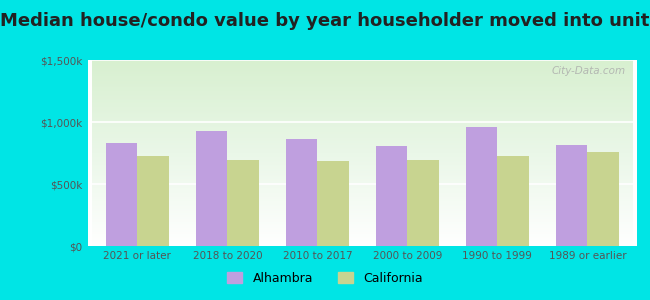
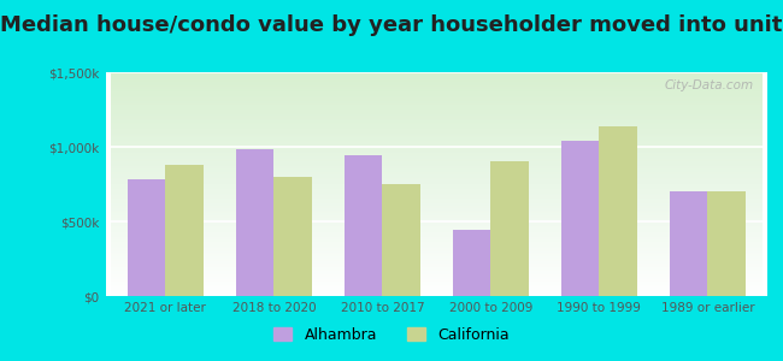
Alhambra/2021 or later: $830k -> $780k
California/2021 or later: $720k -> $880k
Alhambra/2018 to 2020: $930k -> $980k
California/2018 to 2020: $690k -> $800k
Alhambra/2010 to 2017: $860k -> $940k
California/2010 to 2017: $680k -> $750k
Alhambra/2000 to 2009: $810k -> $440k
California/2000 to 2009: $690k -> $900k
Alhambra/1990 to 1999: $960k -> $1,040k
California/1990 to 1999: $720k -> $1,140k
Alhambra/1989 or earlier: $820k -> $700k
California/1989 or earlier: $760k -> $700k
